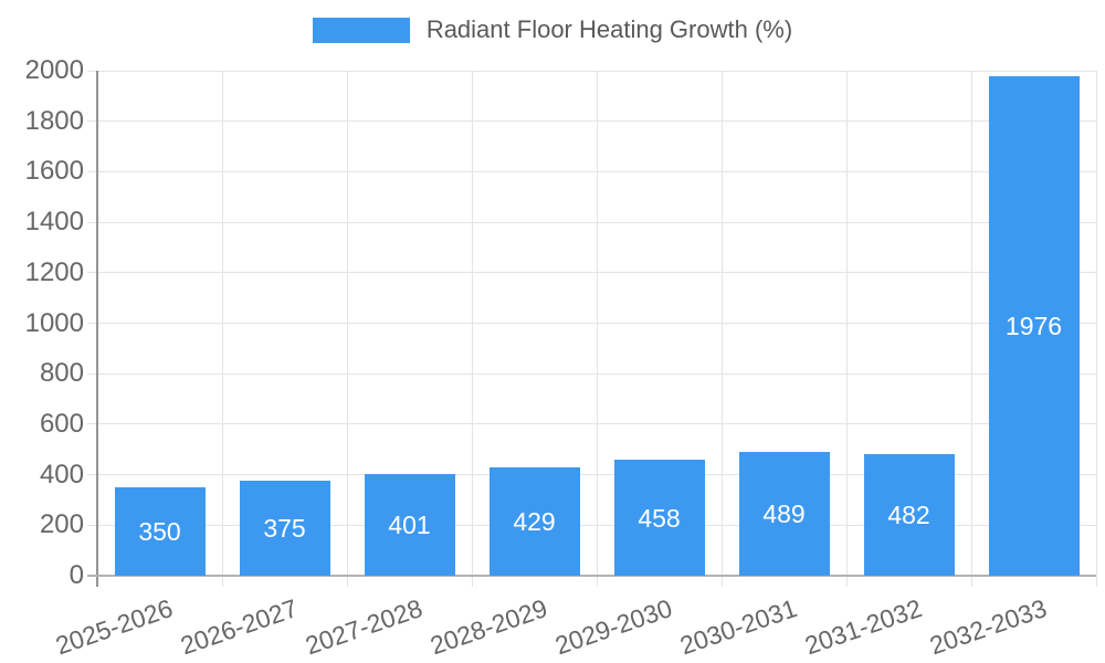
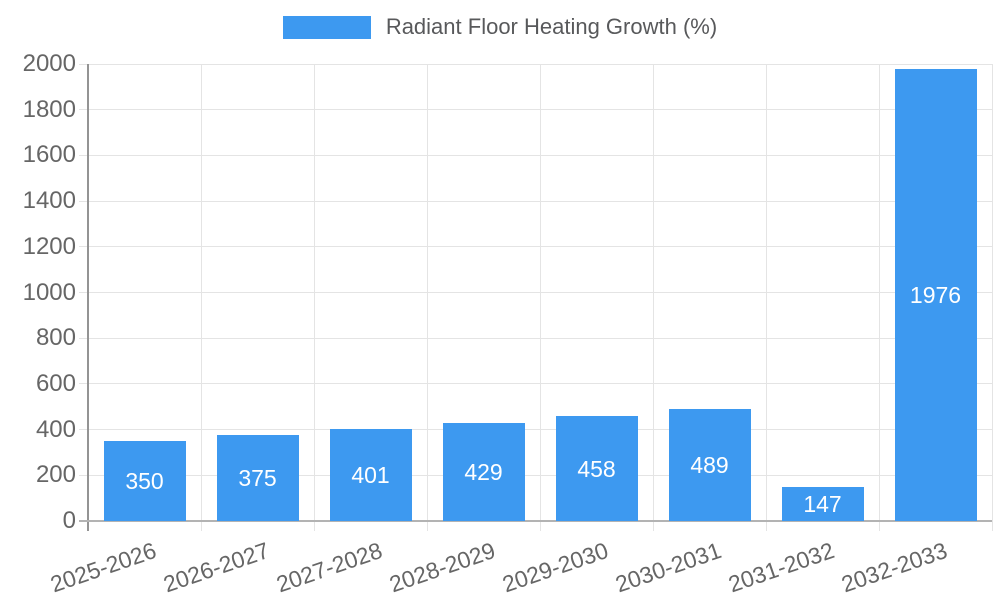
2031-2032: 482 -> 147
